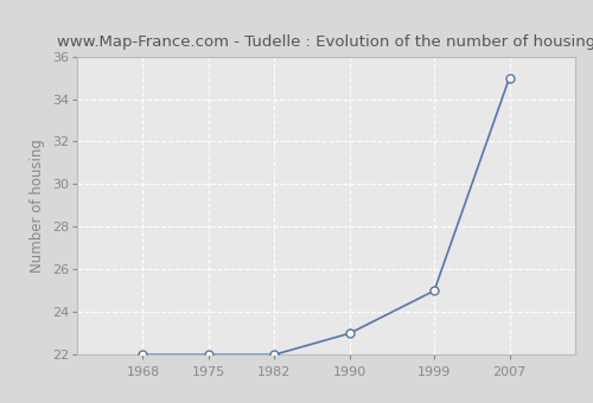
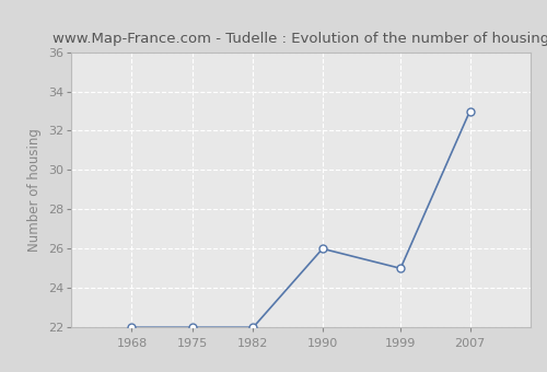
1990: 23 -> 26
2007: 35 -> 33
